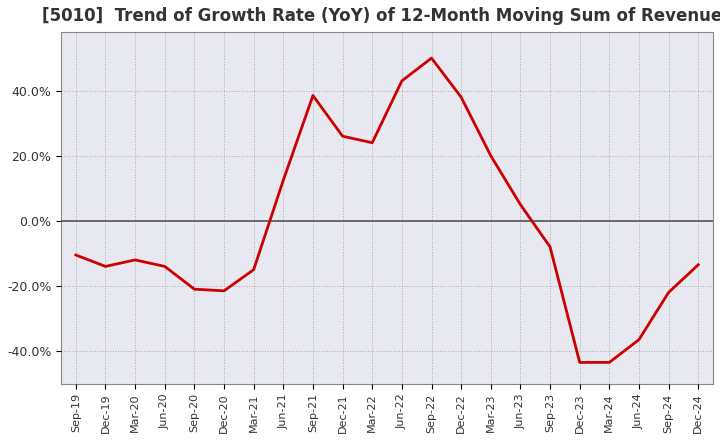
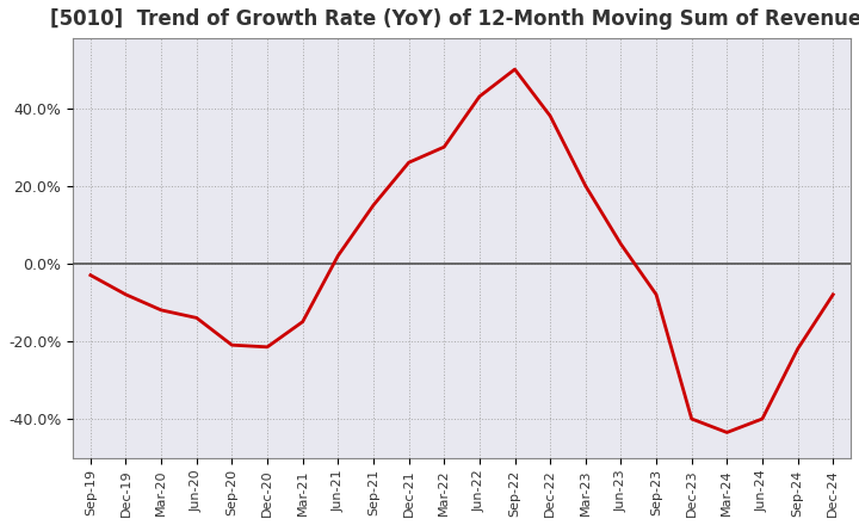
Sep-19: -10.5% -> -3.0%
Dec-19: -14.0% -> -8.0%
Jun-21: 12.5% -> 2.0%
Sep-21: 38.5% -> 15.0%
Mar-22: 24.0% -> 30.0%
Dec-23: -43.5% -> -40.0%
Jun-24: -36.5% -> -40.0%
Dec-24: -13.5% -> -8.0%
